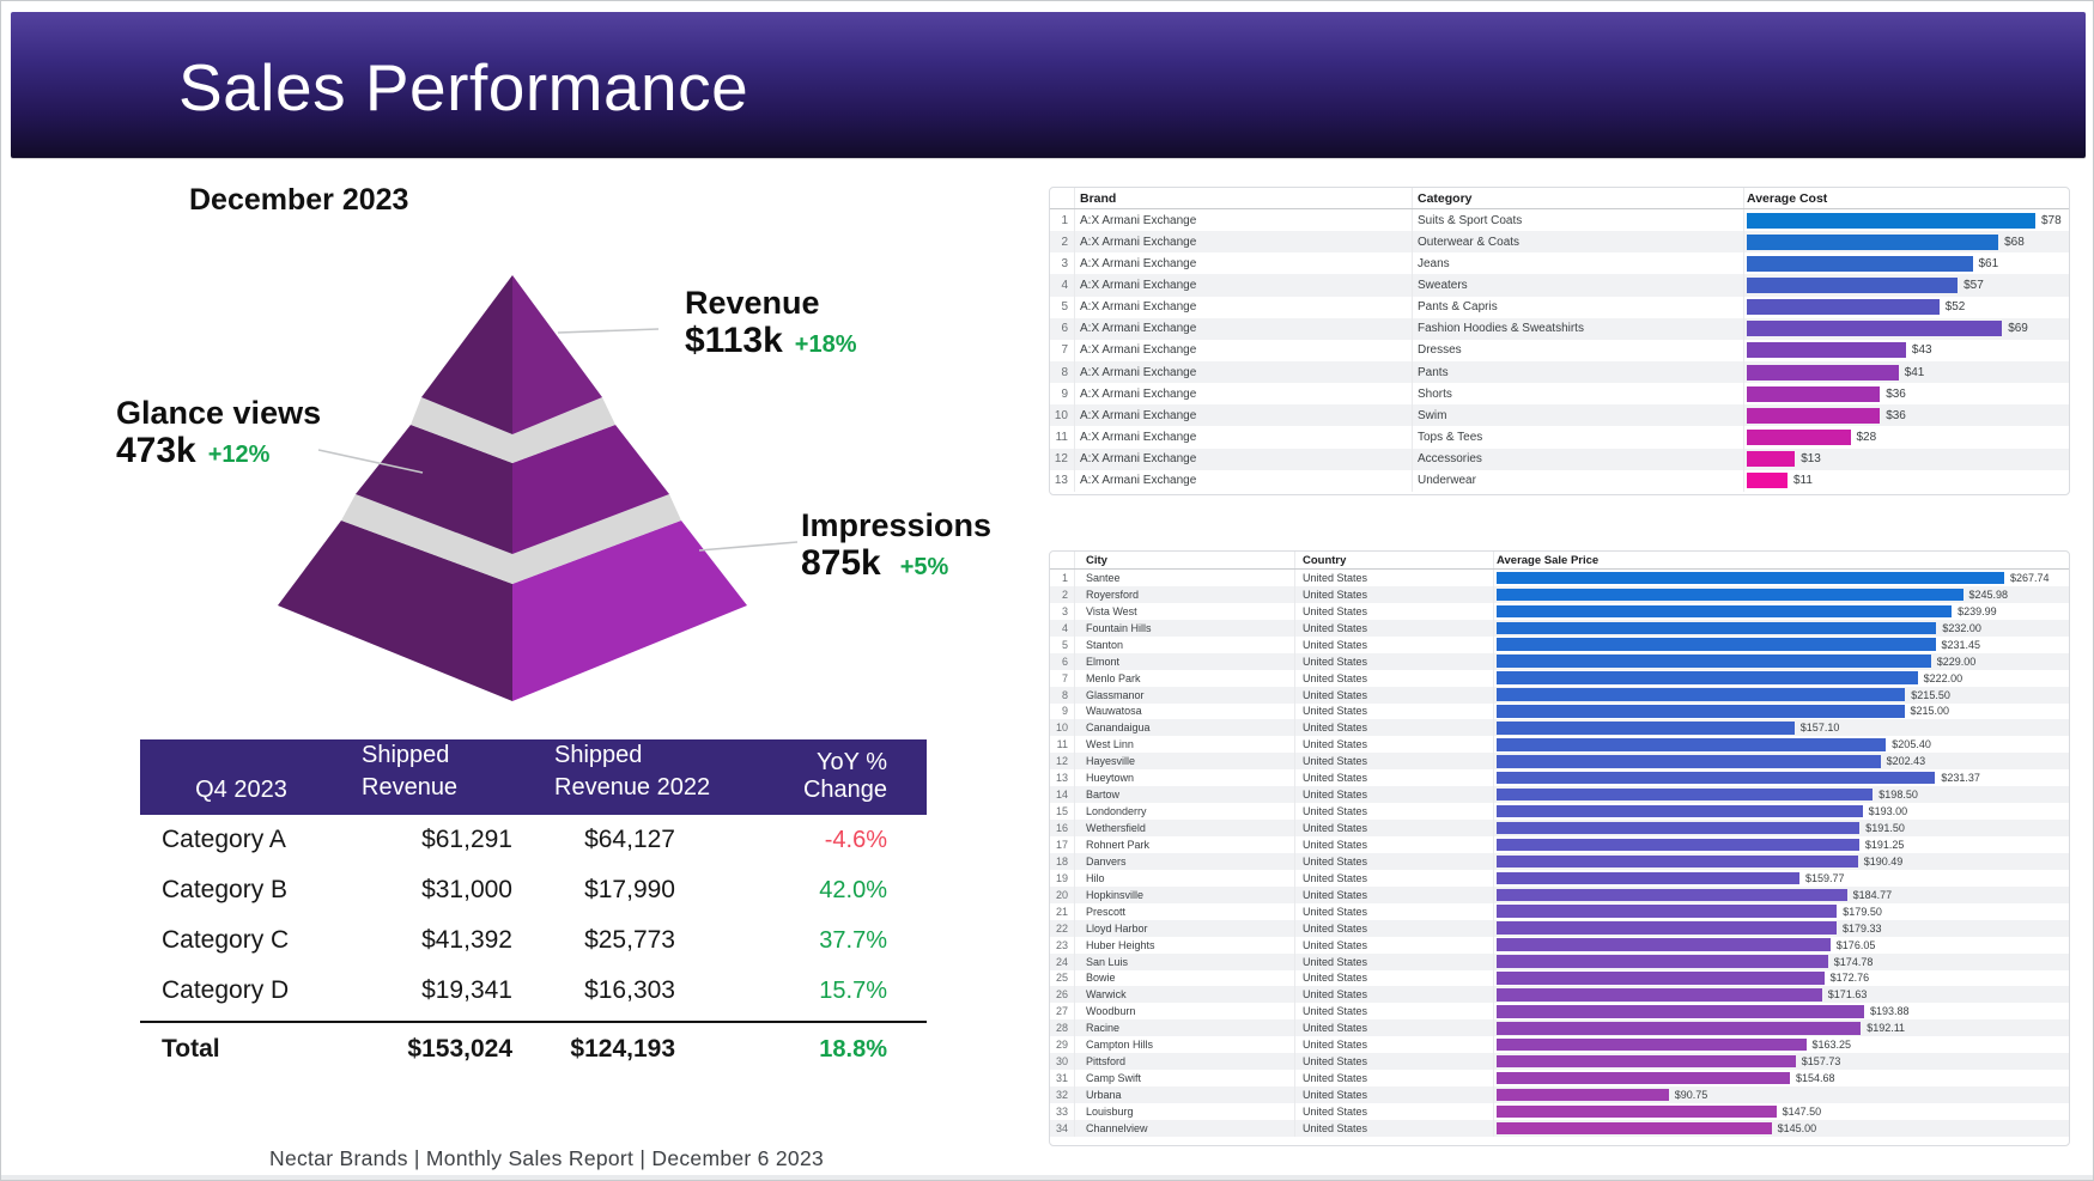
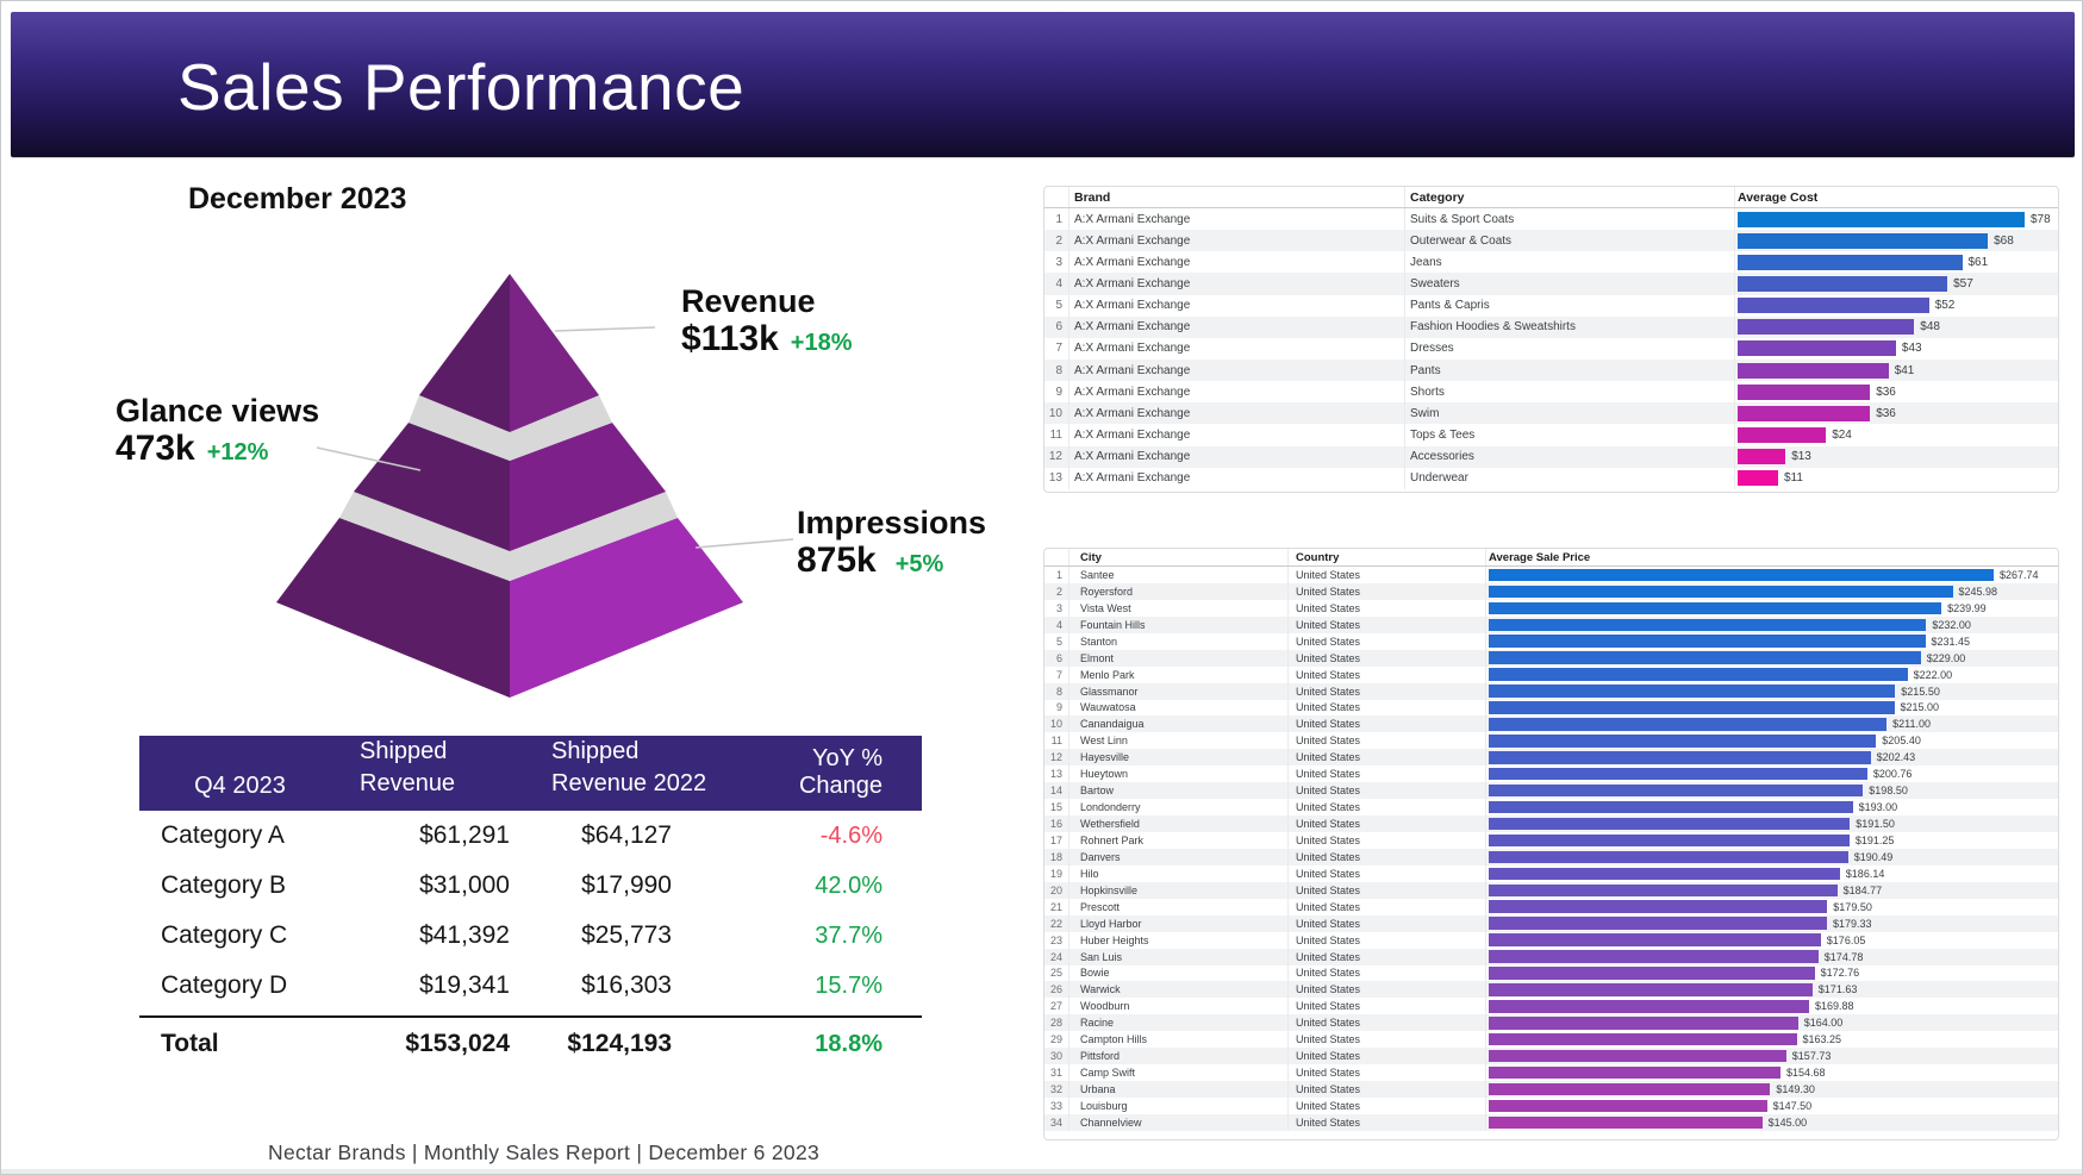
Average Cost/Fashion Hoodies & Sweatshirts: $69 -> $48
Average Cost/Tops & Tees: $28 -> $24
Average Sale Price/Canandaigua: $157.10 -> $211.00
Average Sale Price/Hueytown: $231.37 -> $200.76
Average Sale Price/Hilo: $159.77 -> $186.14
Average Sale Price/Woodburn: $193.88 -> $169.88
Average Sale Price/Racine: $192.11 -> $164.00
Average Sale Price/Urbana: $90.75 -> $149.30
